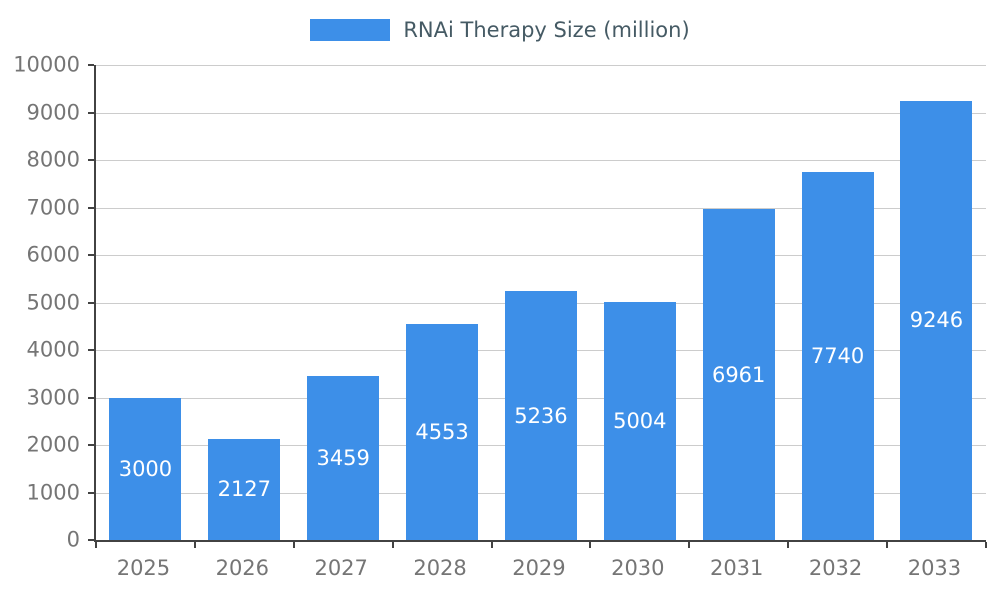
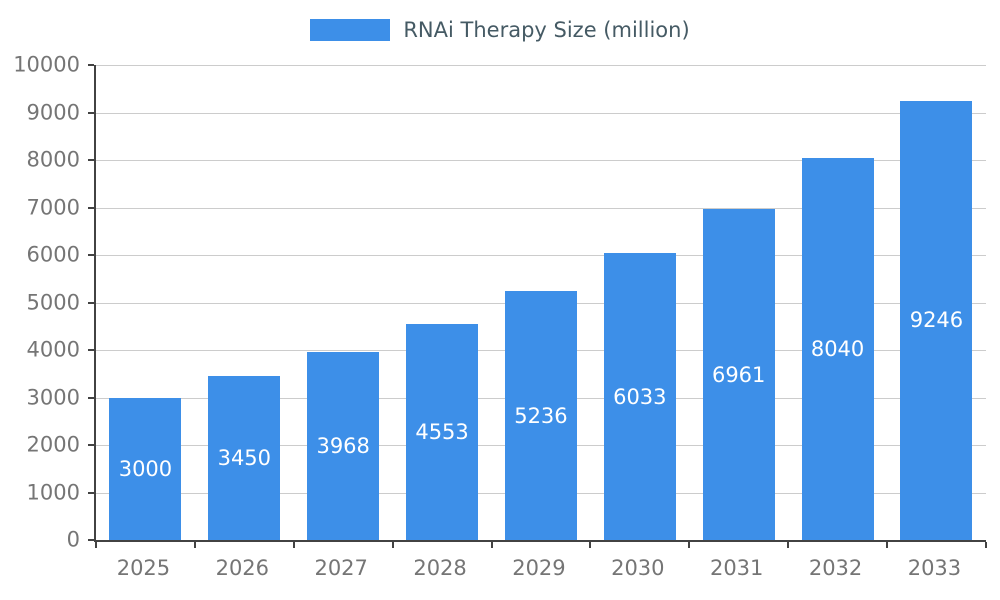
2026: 2127 -> 3450
2027: 3459 -> 3968
2030: 5004 -> 6033
2032: 7740 -> 8040
